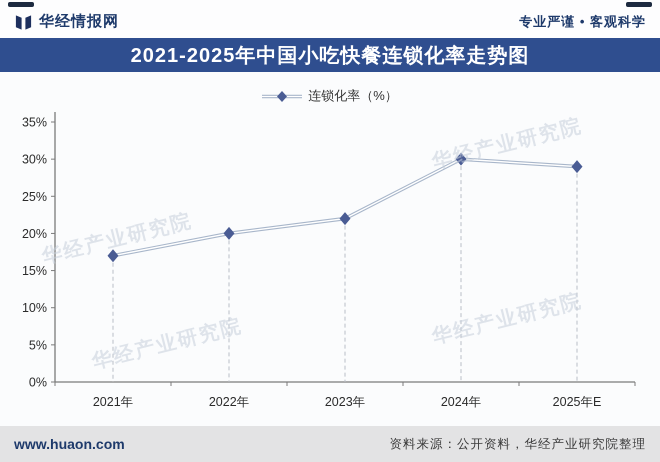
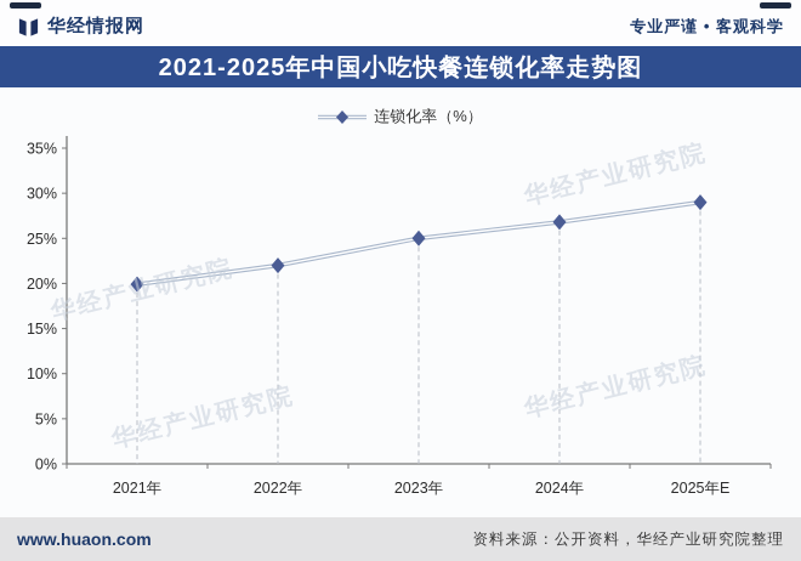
2021年: 17% -> 20%
2022年: 20% -> 22%
2023年: 22% -> 25%
2024年: 30% -> 27%
